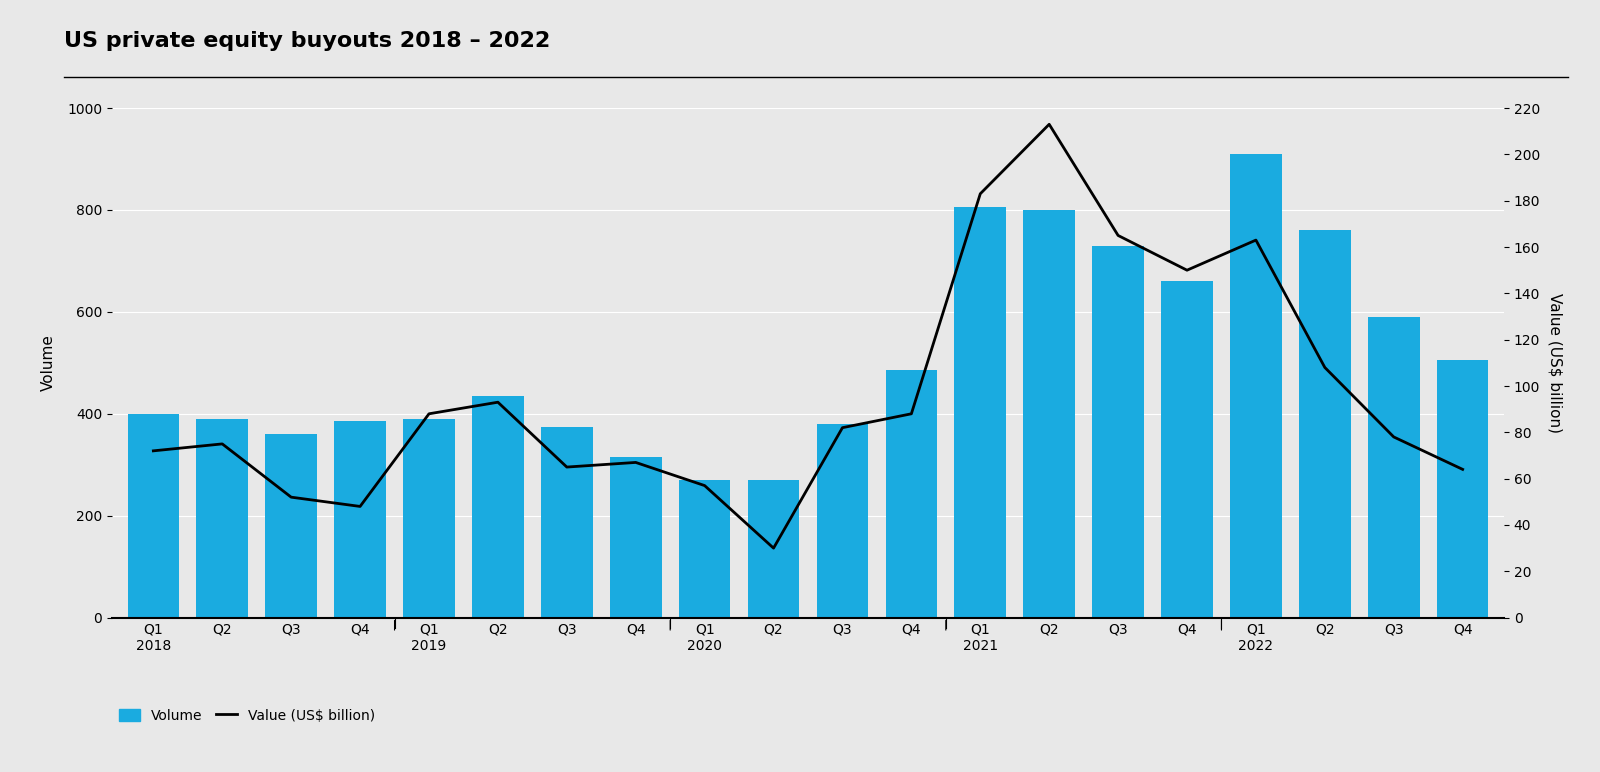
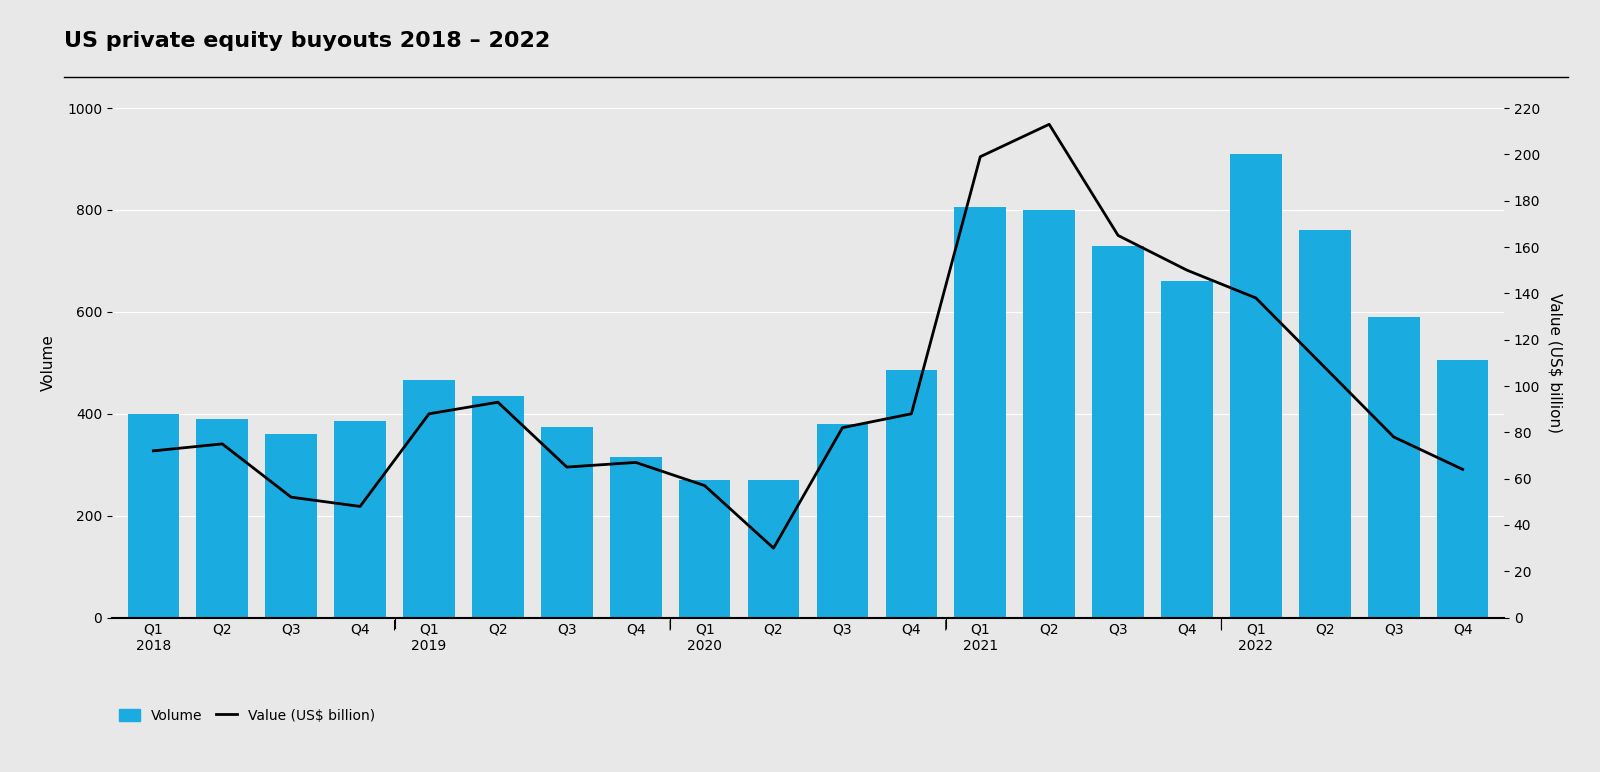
Volume/Q1 2019: 390 -> 466
Value (US$ billion)/Q1 2021: 183 -> 199
Value (US$ billion)/Q1 2022: 163 -> 138
